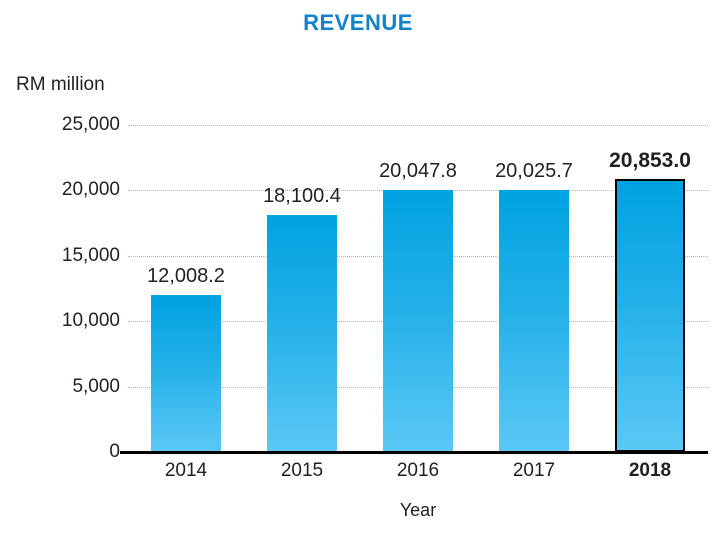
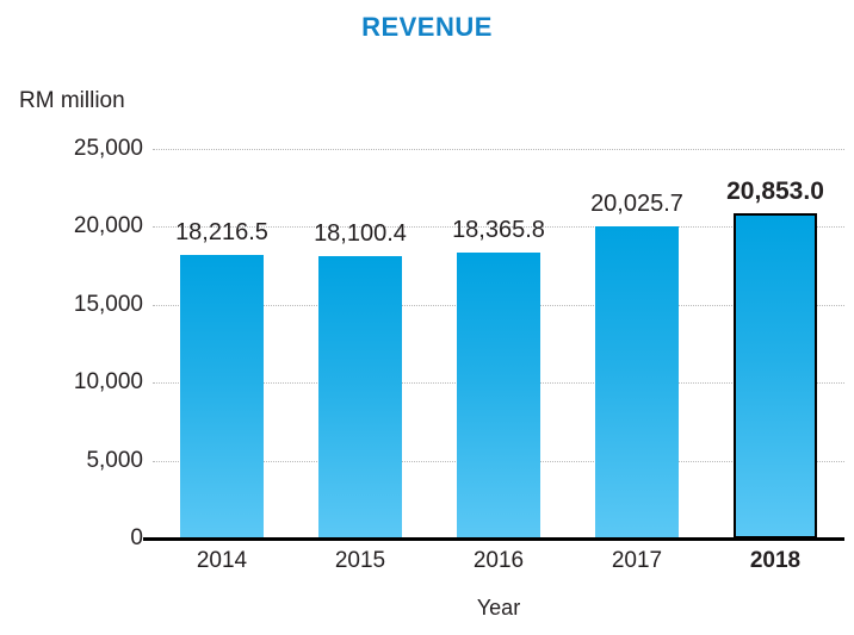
2014: 12,008.2 -> 18,216.5
2016: 20,047.8 -> 18,365.8
